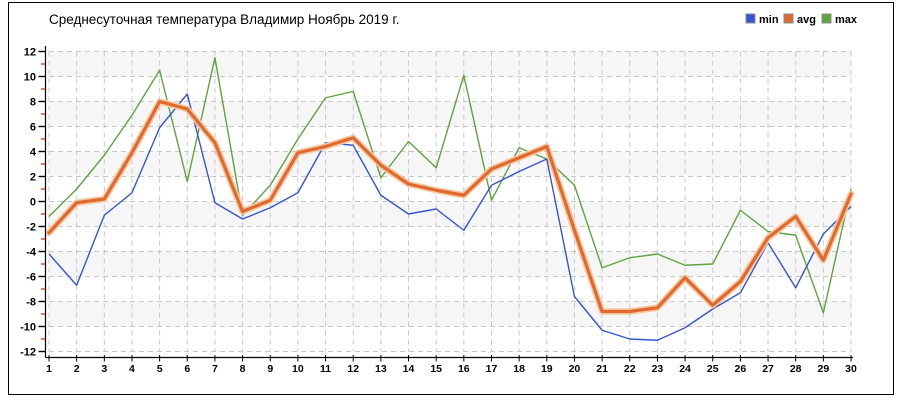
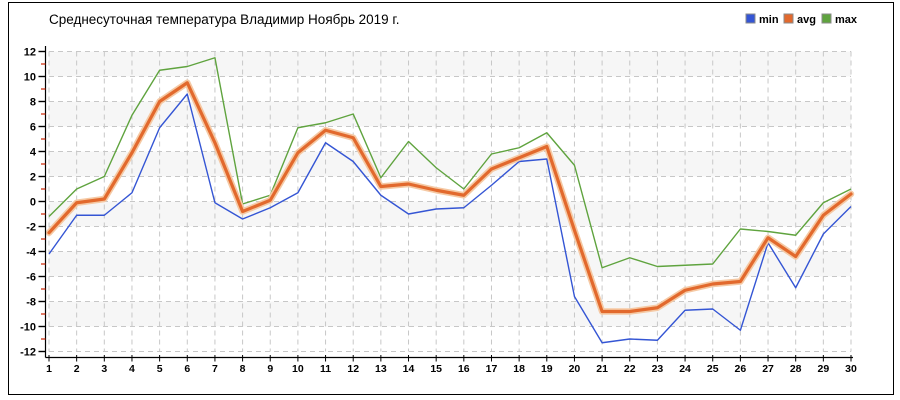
min/2: -6.7 -> -1.1
max/3: 3.7 -> 2.0
avg/6: 7.4 -> 9.5
max/6: 1.6 -> 10.8
max/8: -1.1 -> -0.2
max/9: 1.3 -> 0.5
max/10: 5.0 -> 5.9
avg/11: 4.4 -> 5.7
max/11: 8.3 -> 6.3
min/12: 4.5 -> 3.2
max/12: 8.8 -> 7.0
avg/13: 2.9 -> 1.2
min/16: -2.3 -> -0.5
max/16: 10.1 -> 1.0
max/17: 0.1 -> 3.8
min/18: 2.4 -> 3.2
max/19: 3.4 -> 5.5
max/20: 1.3 -> 2.9
min/21: -10.3 -> -11.3
max/23: -4.2 -> -5.2
min/24: -10.1 -> -8.7
avg/24: -6.1 -> -7.1
avg/25: -8.3 -> -6.6
min/26: -7.3 -> -10.3
max/26: -0.7 -> -2.2
avg/28: -1.2 -> -4.4
avg/29: -4.7 -> -1.1
max/29: -8.9 -> -0.1
